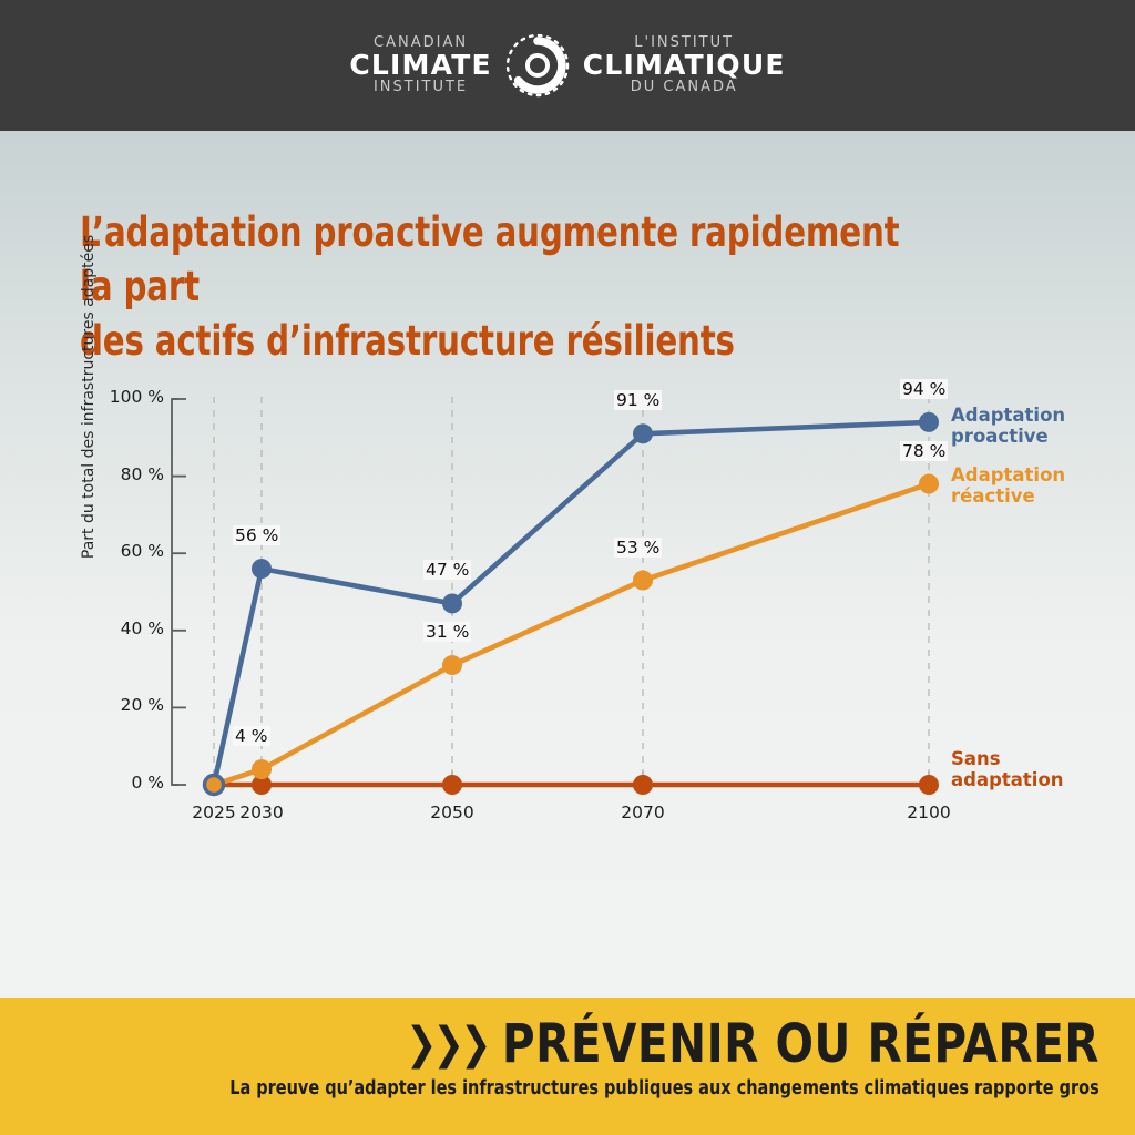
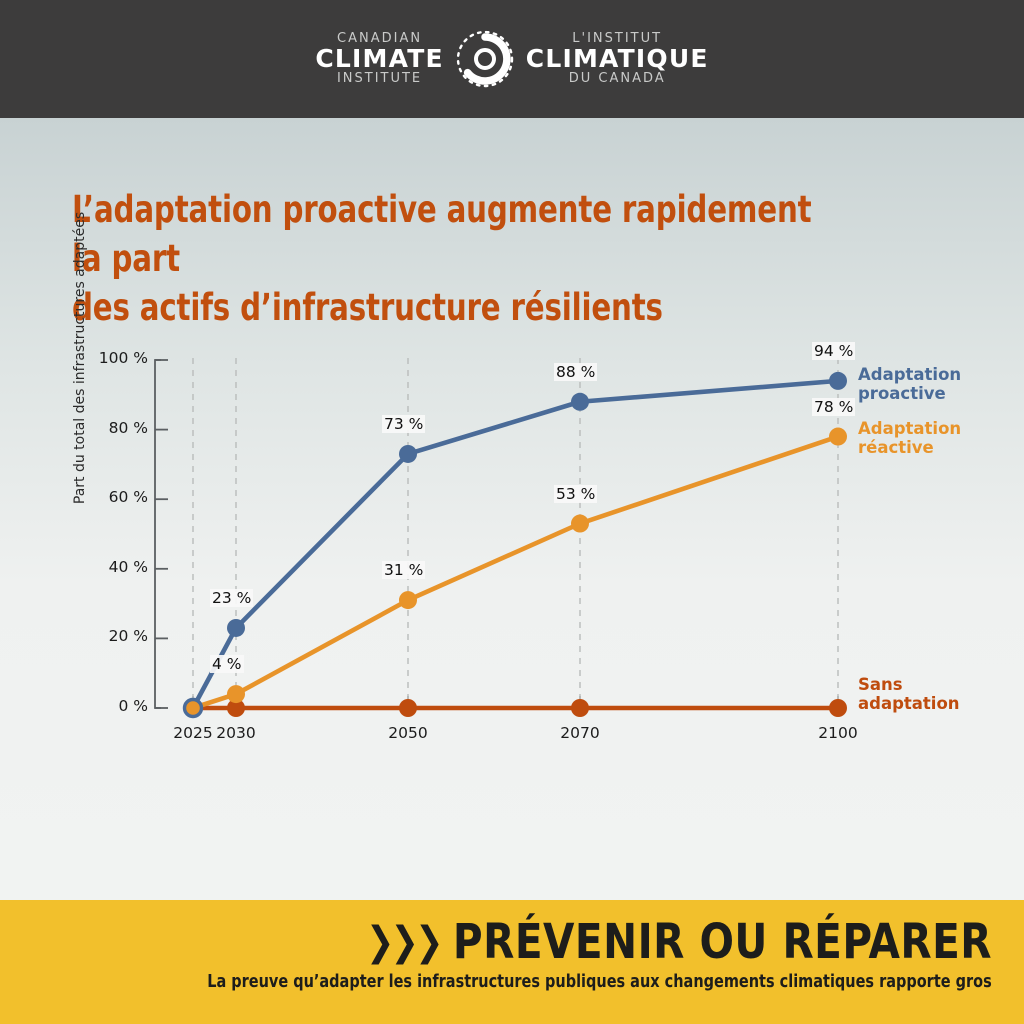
Adaptation proactive/2030: 56 -> 23
Adaptation proactive/2050: 47 -> 73
Adaptation proactive/2070: 91 -> 88
